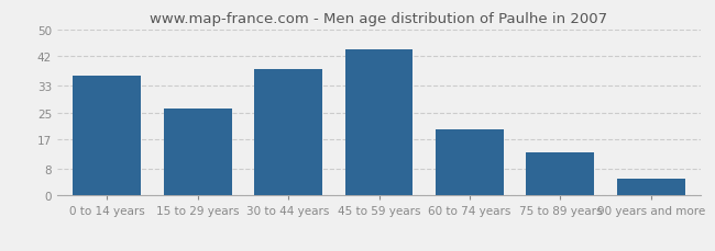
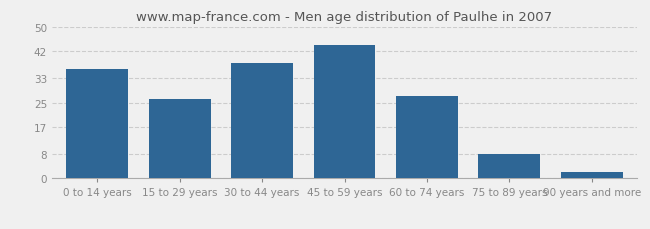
60 to 74 years: 20 -> 27
75 to 89 years: 13 -> 8
90 years and more: 5 -> 2
